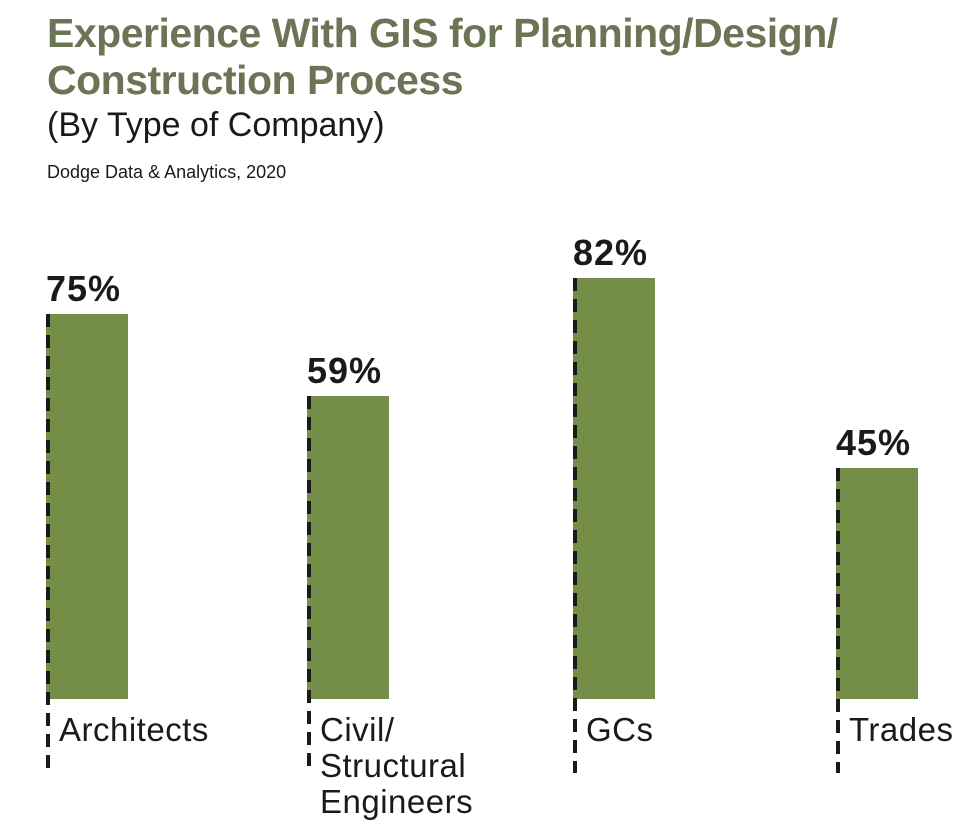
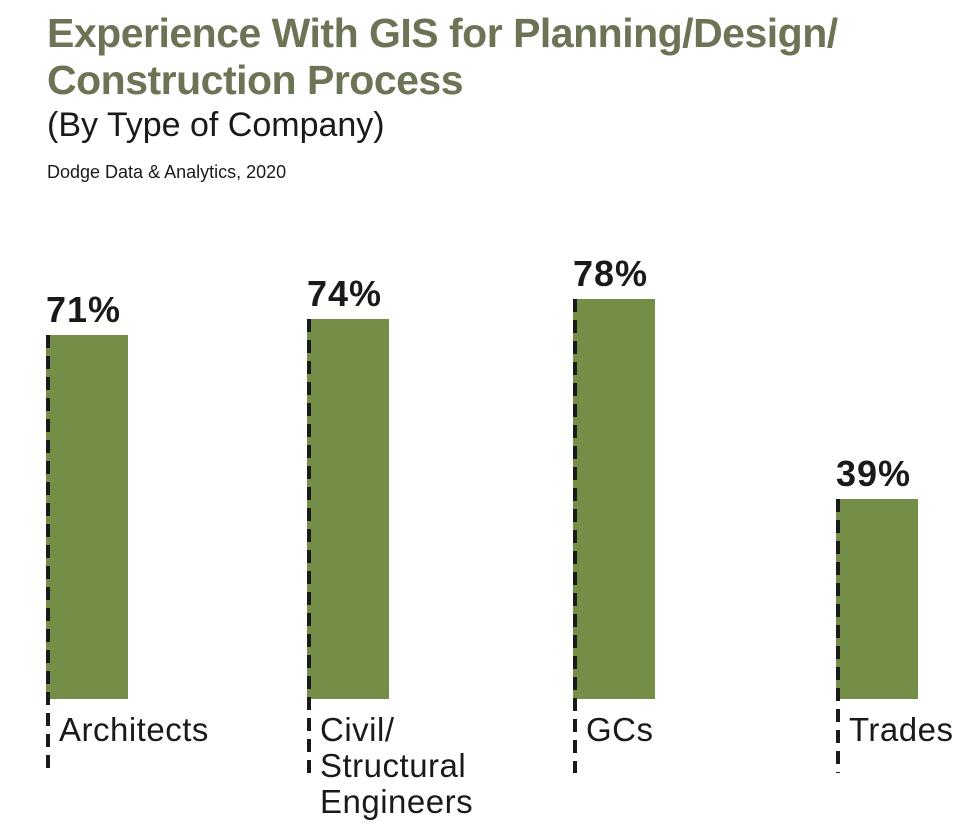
Architects: 75% -> 71%
Civil/Structural Engineers: 59% -> 74%
GCs: 82% -> 78%
Trades: 45% -> 39%
